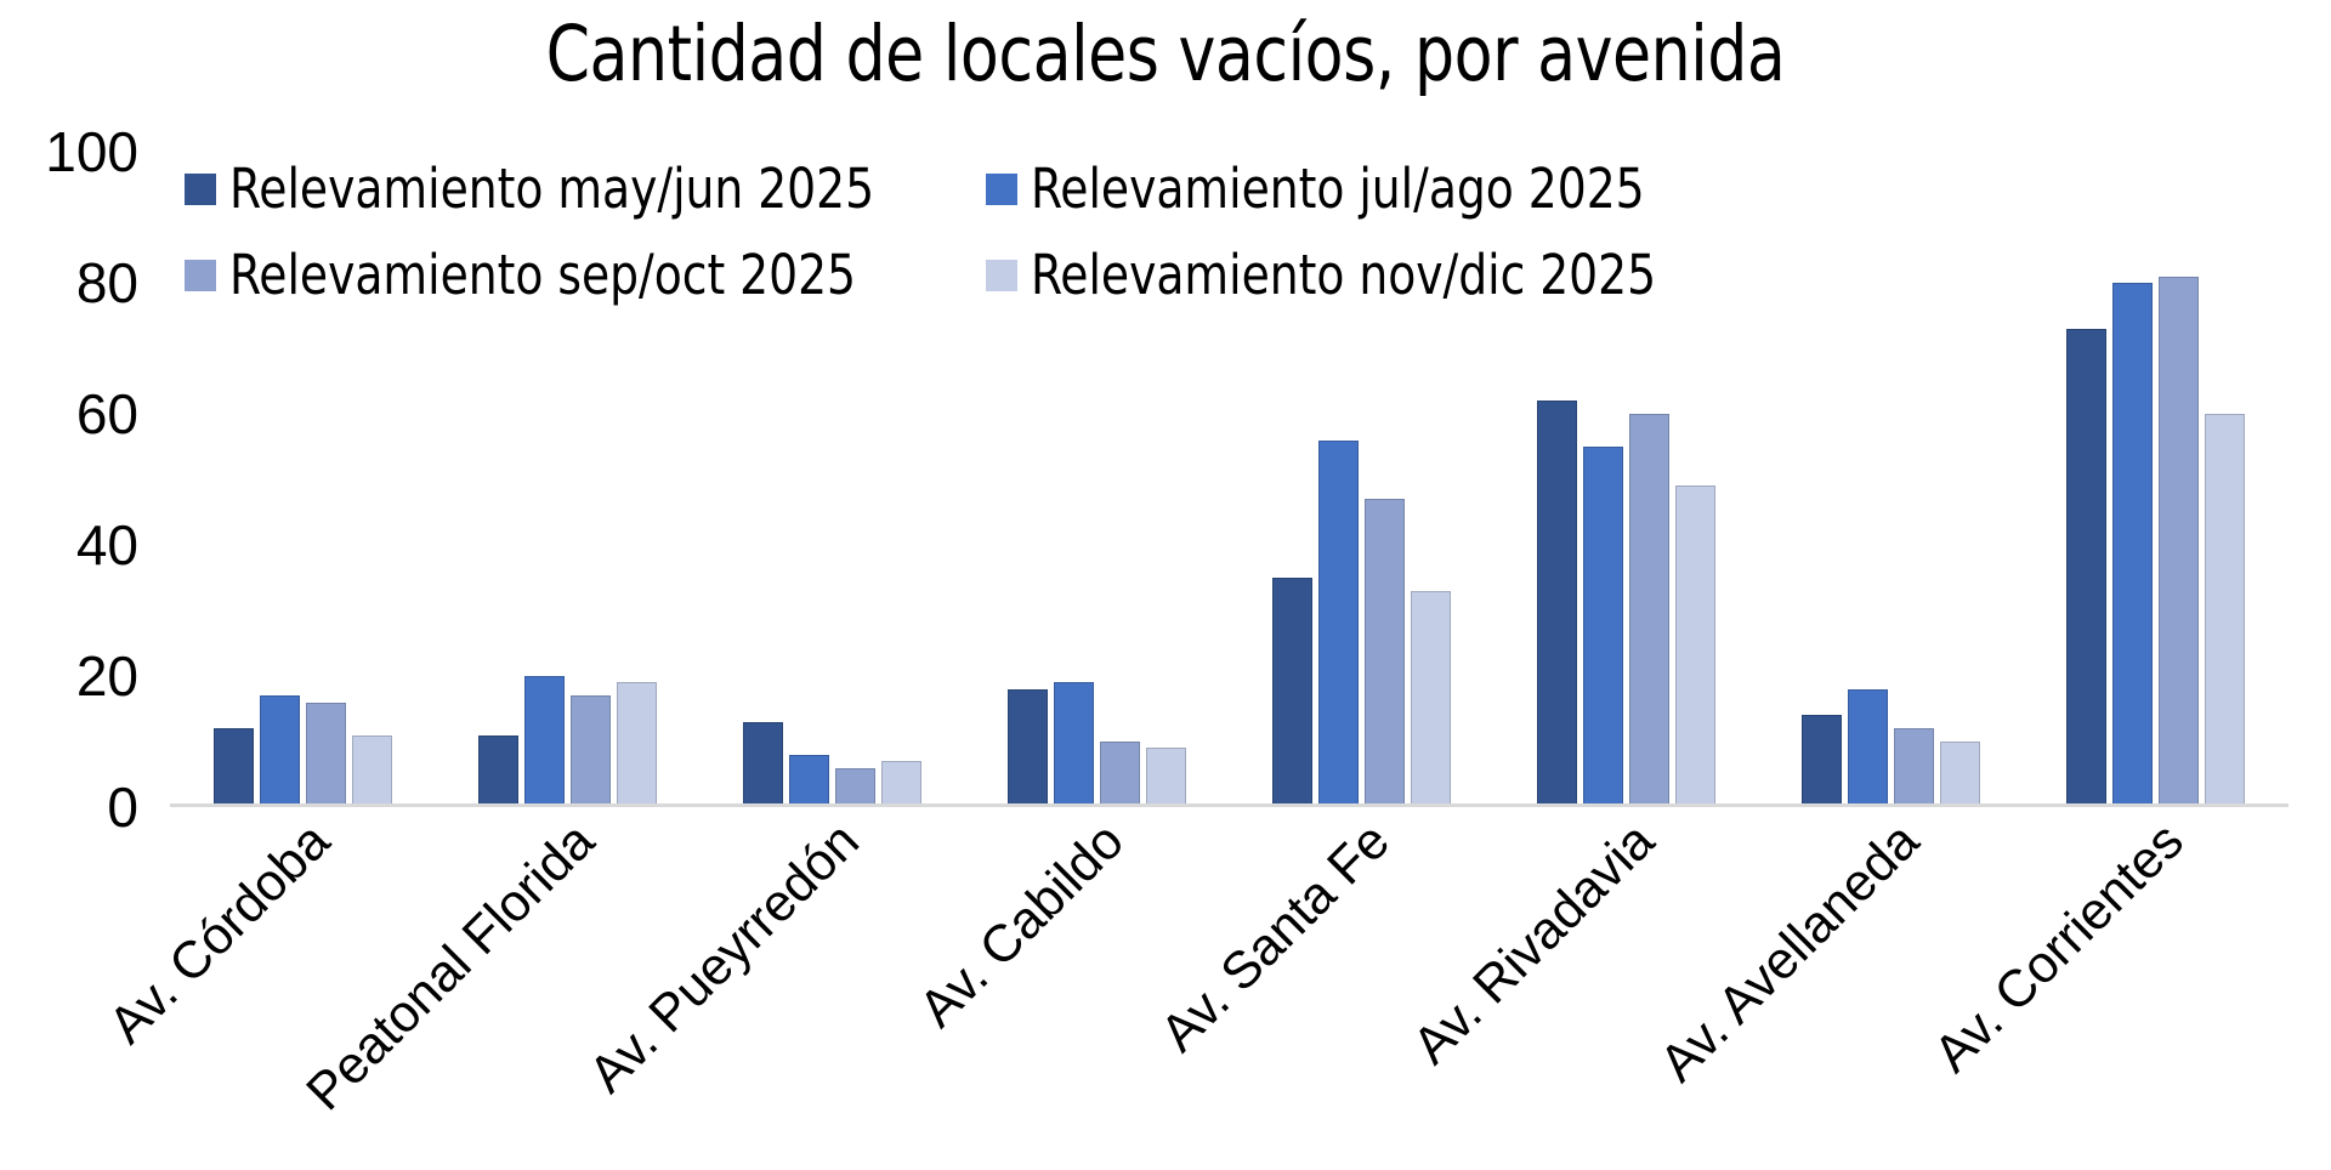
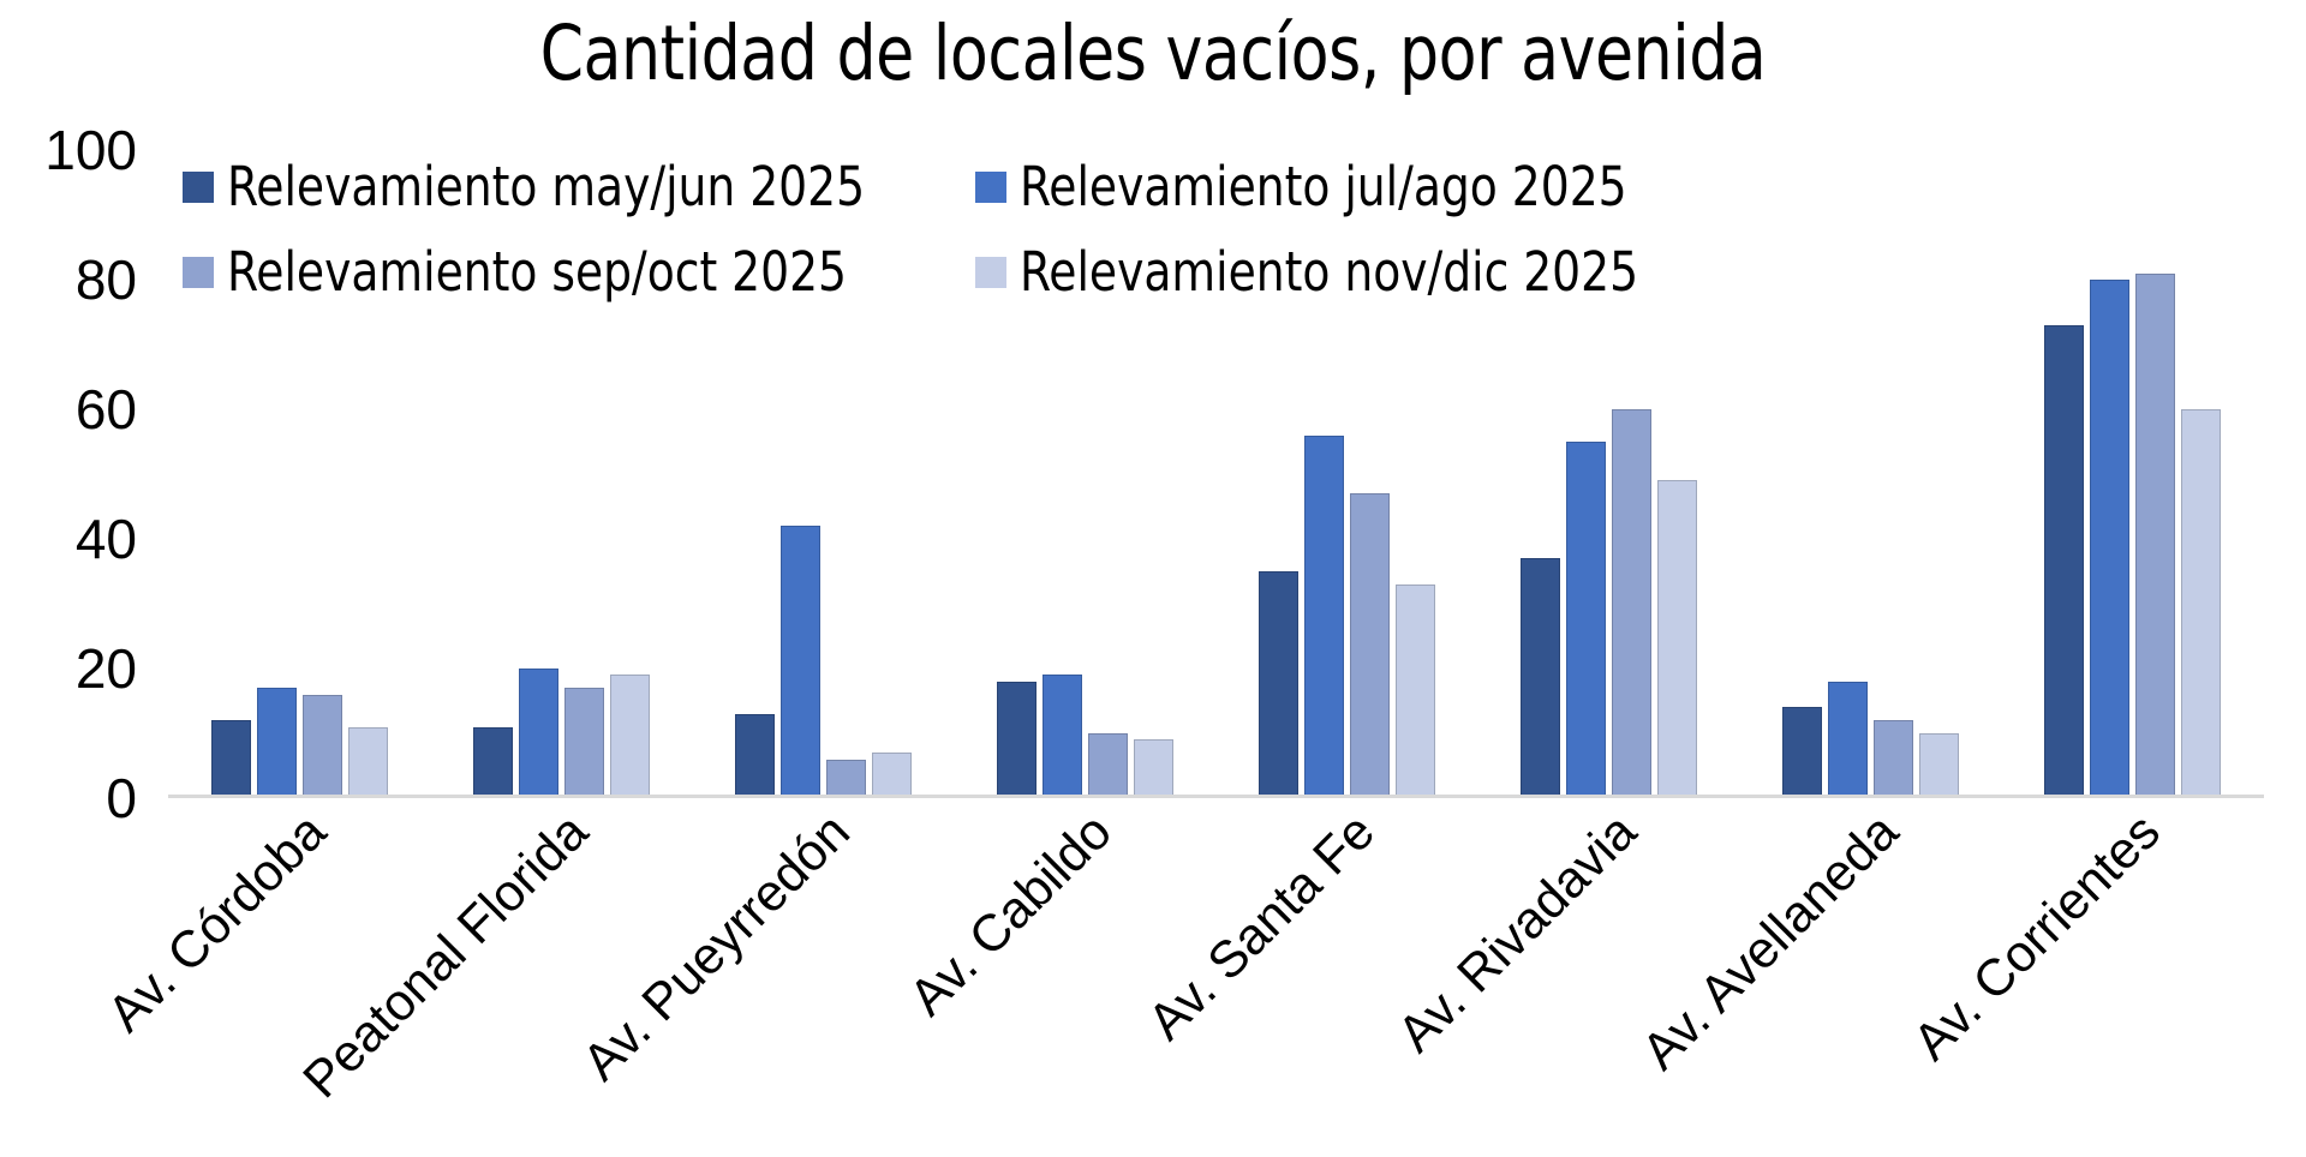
Relevamiento jul/ago 2025/Av. Pueyrredón: 8 -> 42
Relevamiento may/jun 2025/Av. Rivadavia: 62 -> 37
